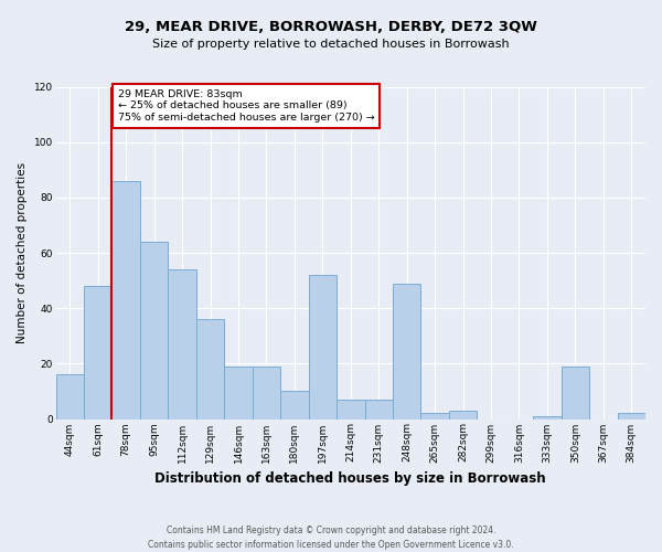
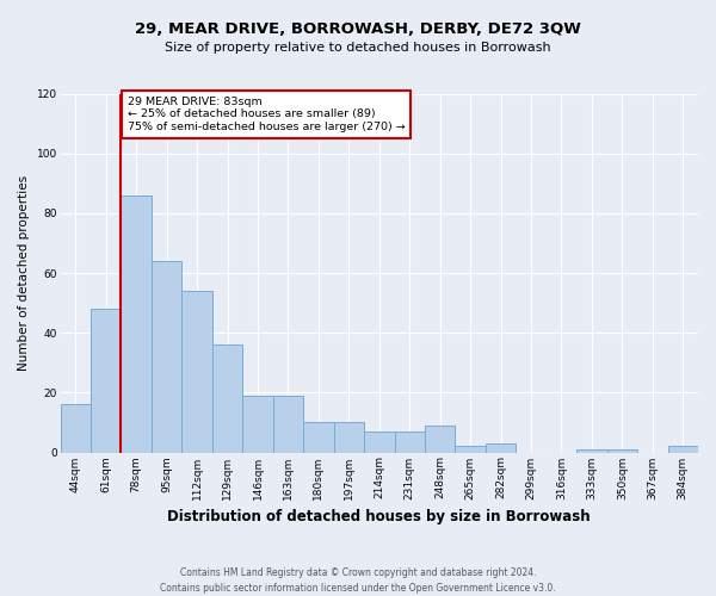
197sqm: 52 -> 10
248sqm: 49 -> 9
350sqm: 19 -> 1
